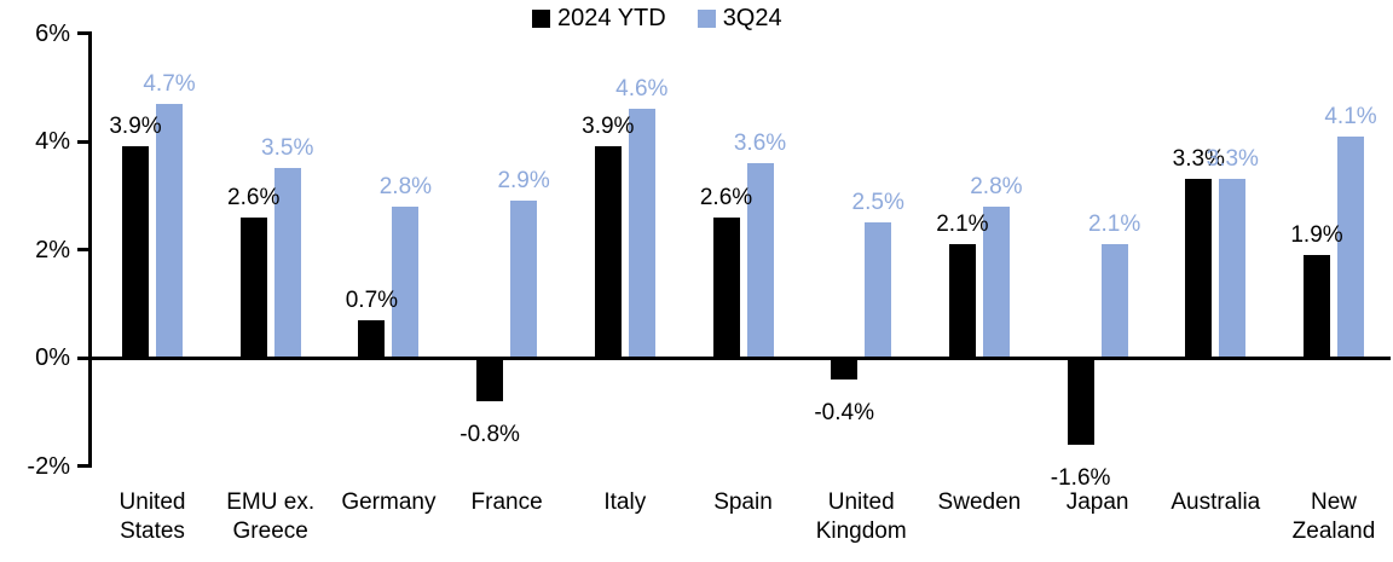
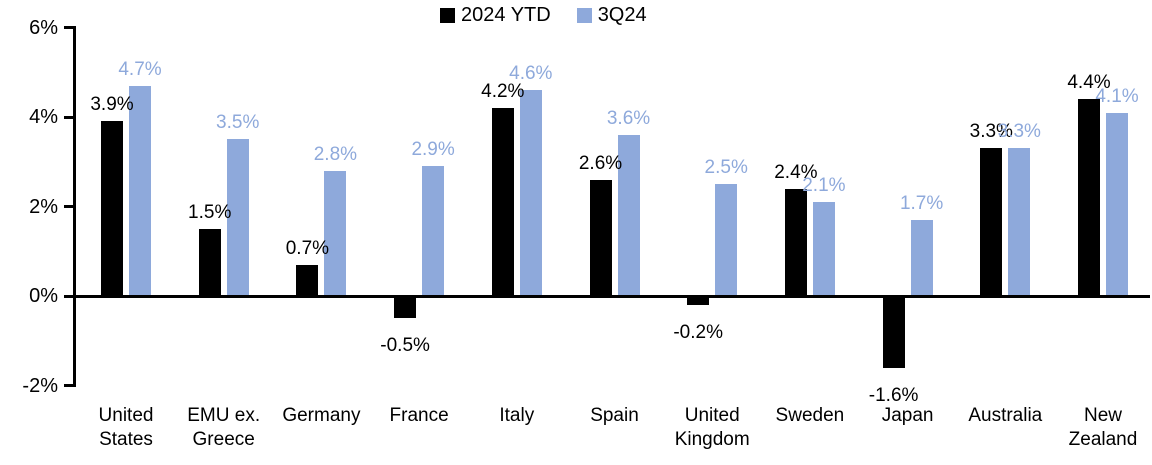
2024 YTD/EMU ex. Greece: 2.6% -> 1.5%
2024 YTD/France: -0.8% -> -0.5%
2024 YTD/Italy: 3.9% -> 4.2%
2024 YTD/United Kingdom: -0.4% -> -0.2%
2024 YTD/Sweden: 2.1% -> 2.4%
3Q24/Sweden: 2.8% -> 2.1%
3Q24/Japan: 2.1% -> 1.7%
2024 YTD/New Zealand: 1.9% -> 4.4%
